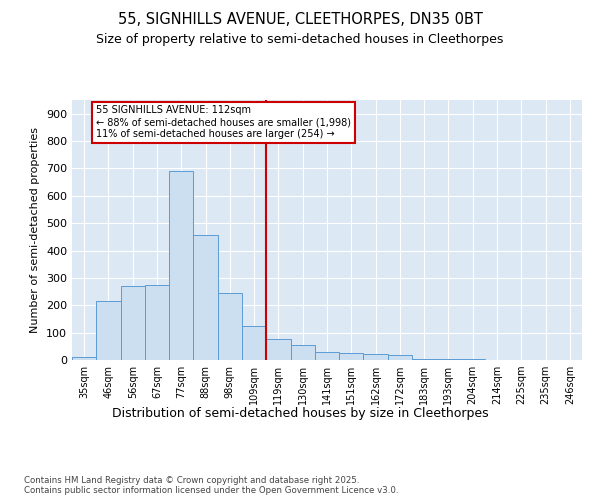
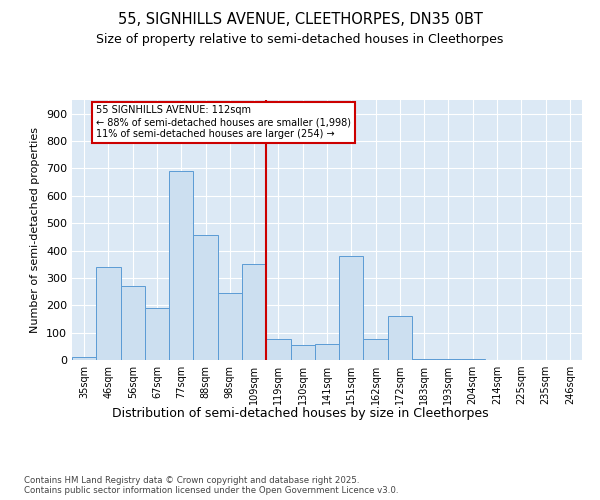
46sqm: 215 -> 340
67sqm: 275 -> 190
109sqm: 125 -> 350
141sqm: 30 -> 60
151sqm: 25 -> 380
162sqm: 22 -> 75
172sqm: 18 -> 160
